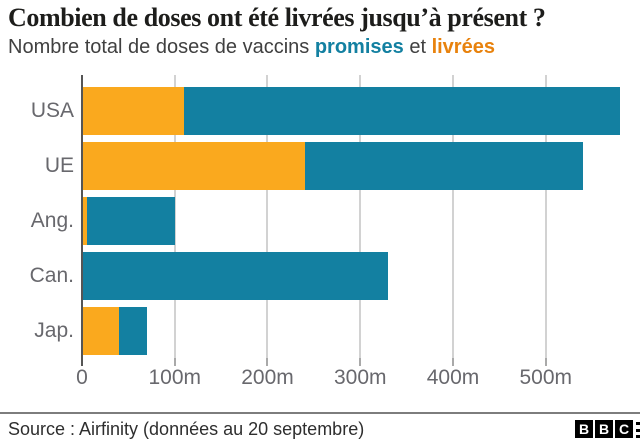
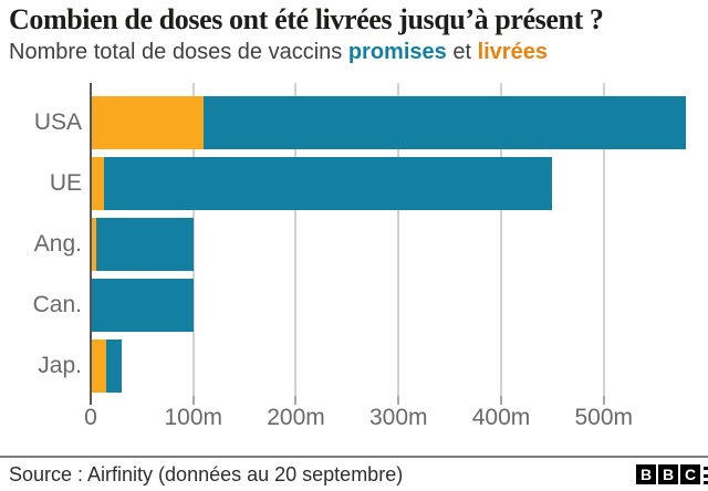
promises/UE: 540m -> 450m
livrées/UE: 240m -> 10m
promises/Can.: 330m -> 100m
promises/Jap.: 70m -> 30m
livrées/Jap.: 40m -> 20m
